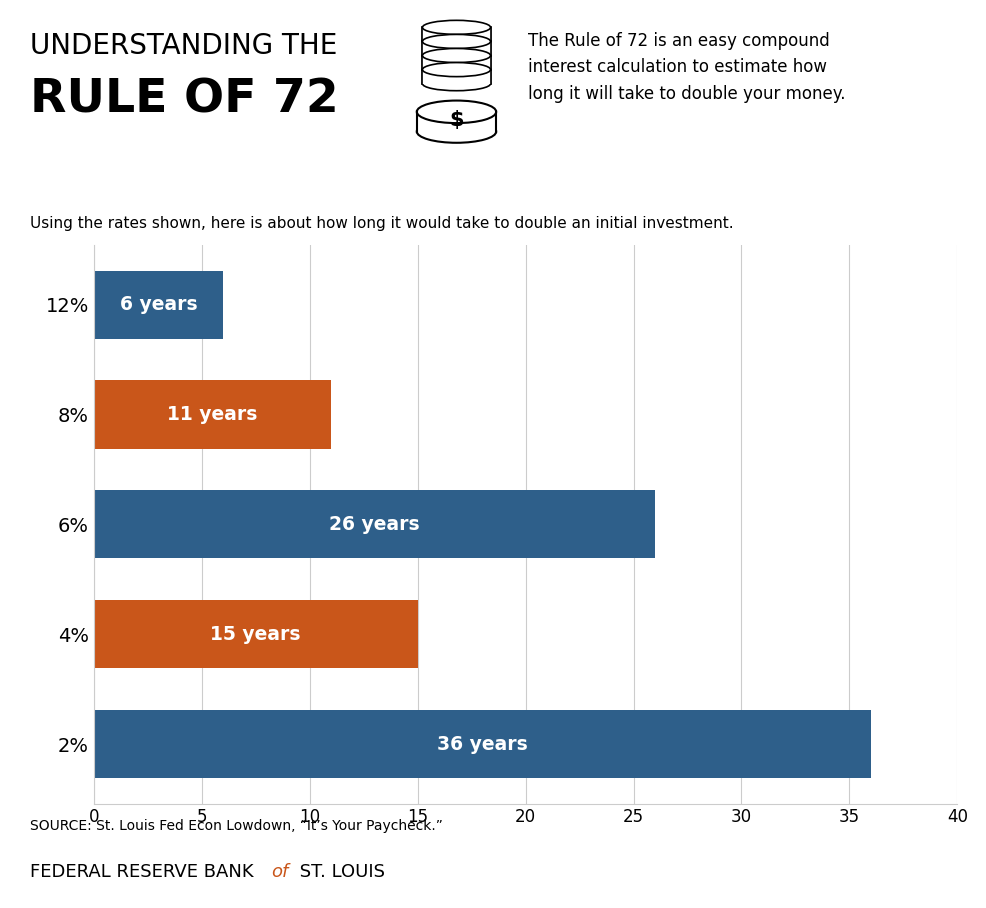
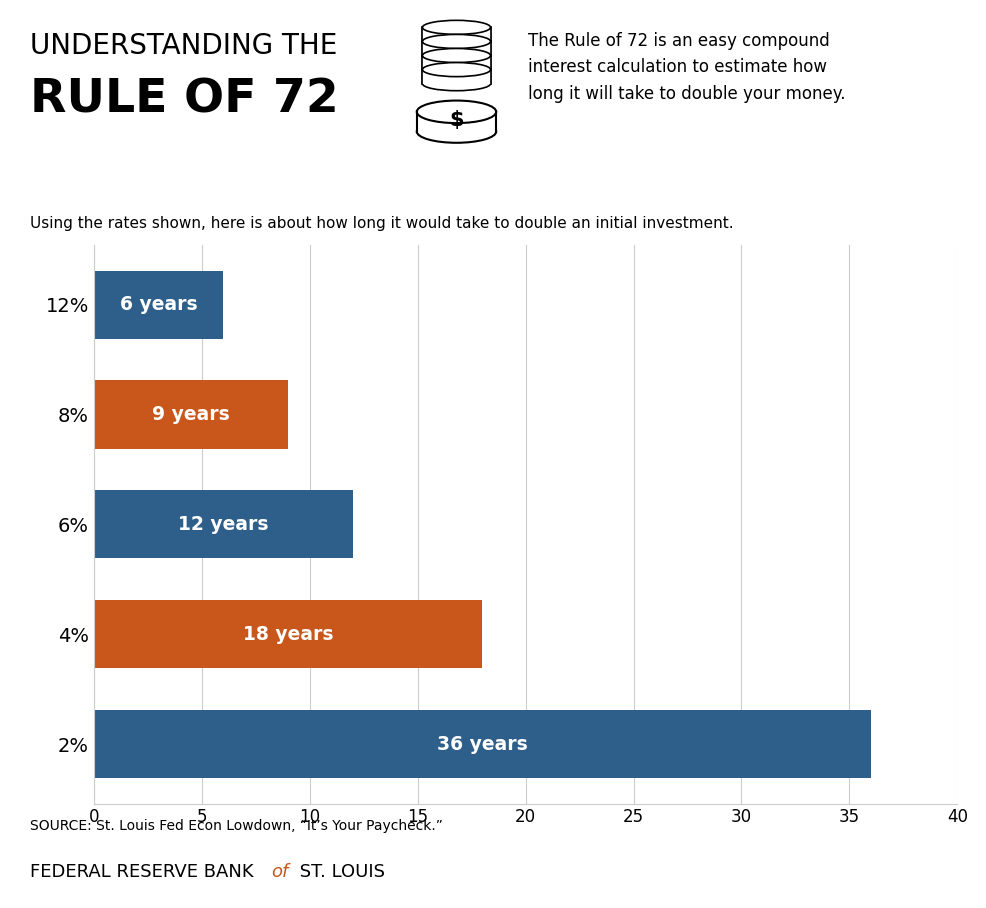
8%: 11 -> 9
6%: 26 -> 12
4%: 15 -> 18
